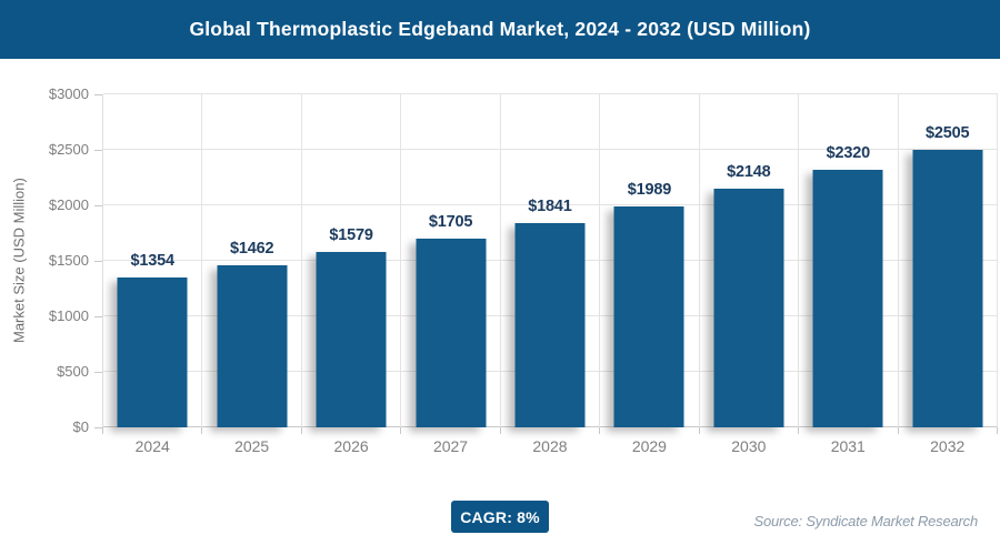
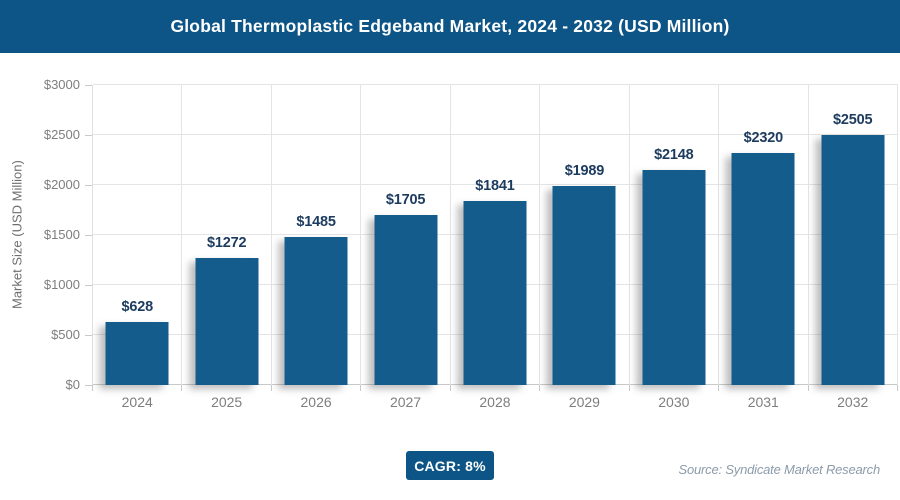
2024: $1354 -> $628
2025: $1462 -> $1272
2026: $1579 -> $1485
